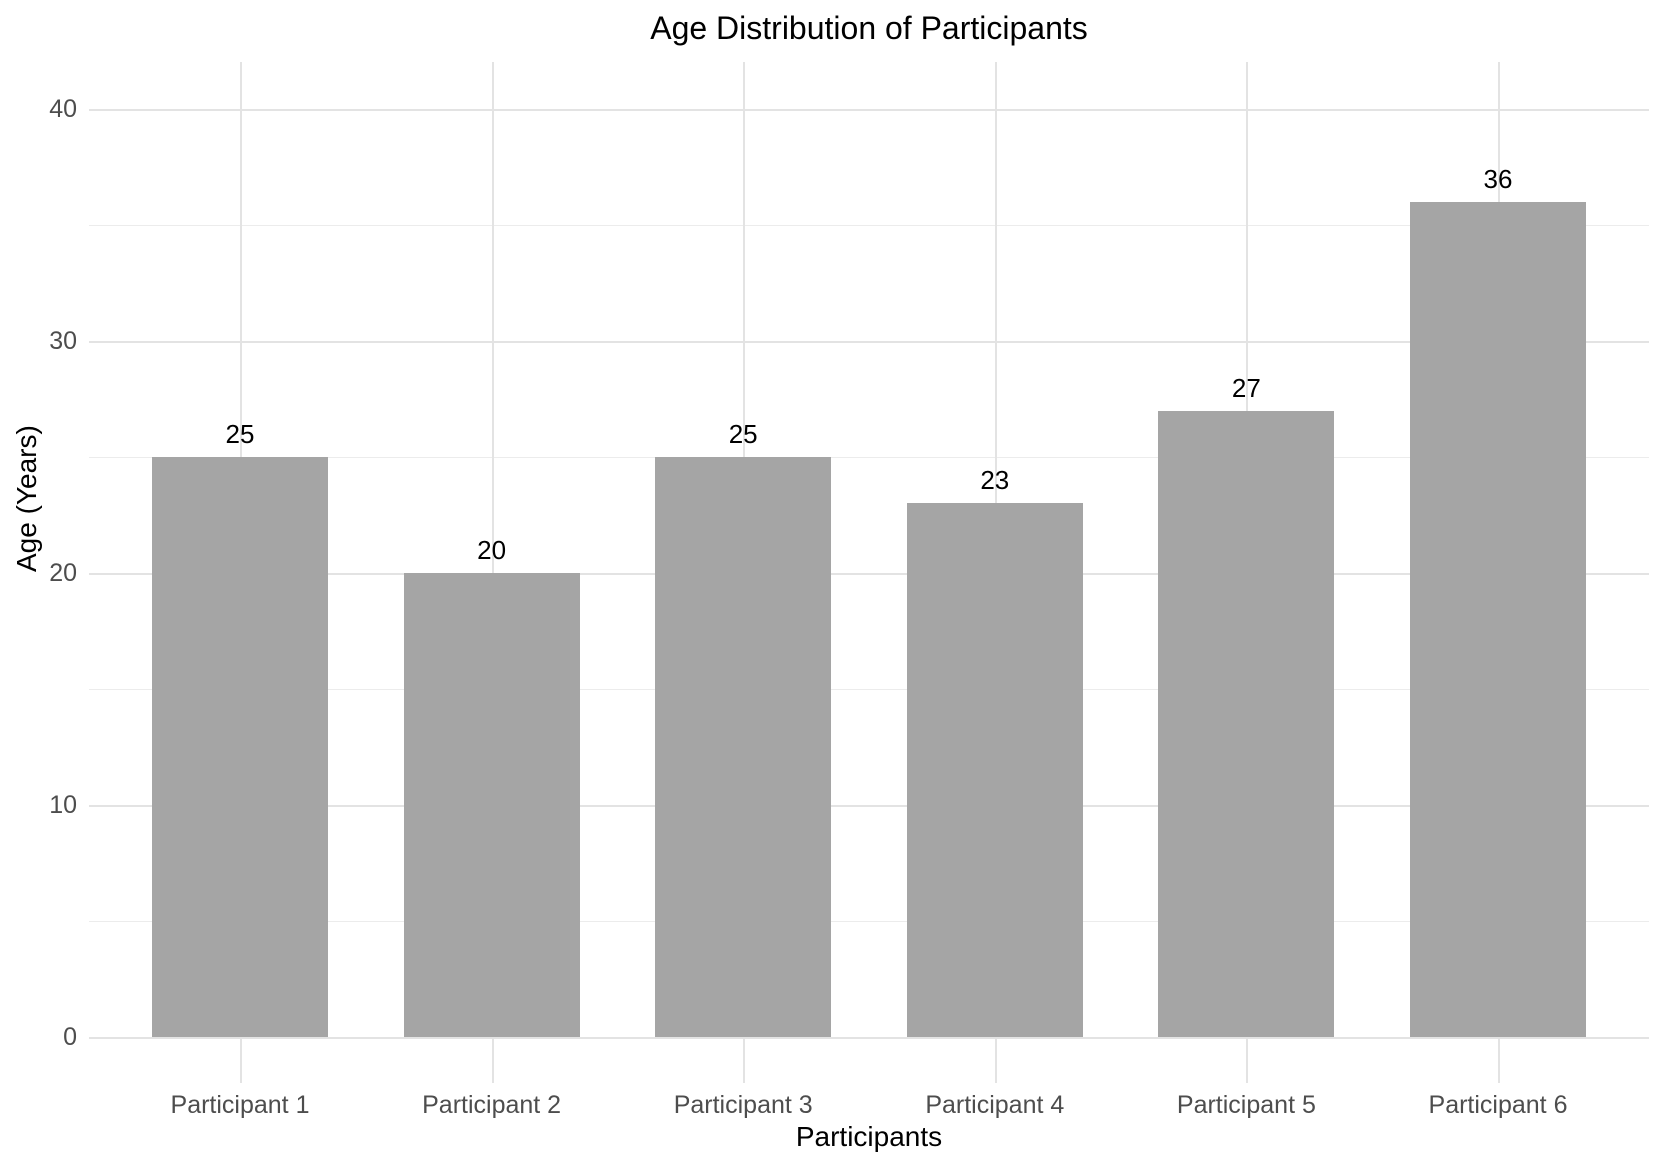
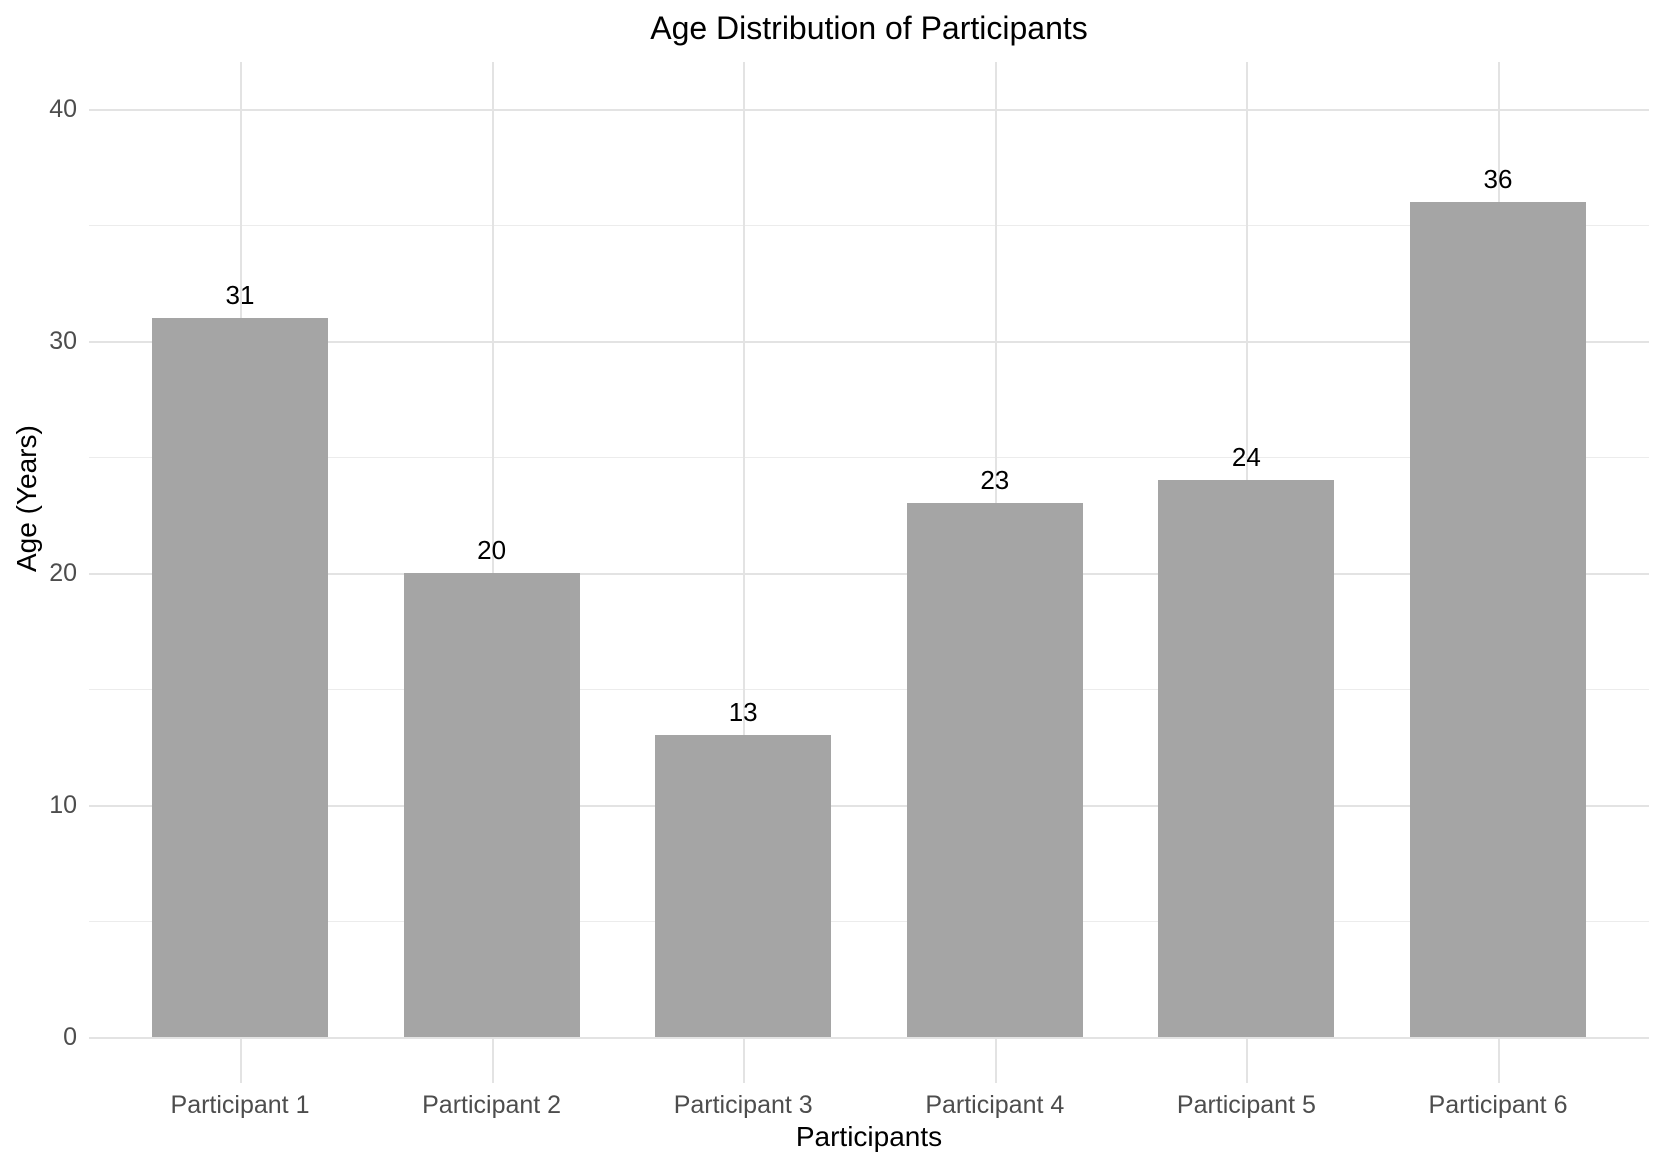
Participant 1: 25 -> 31
Participant 3: 25 -> 13
Participant 5: 27 -> 24
